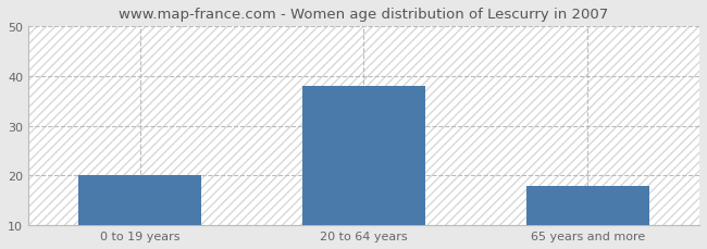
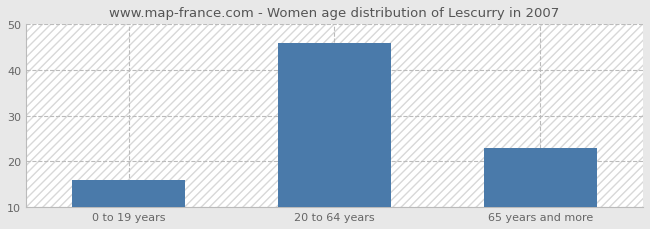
0 to 19 years: 20 -> 16
20 to 64 years: 38 -> 46
65 years and more: 18 -> 23
